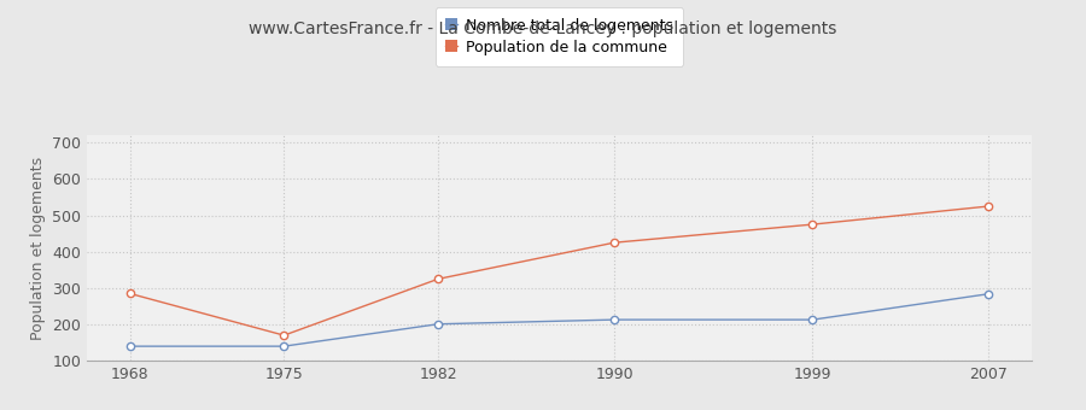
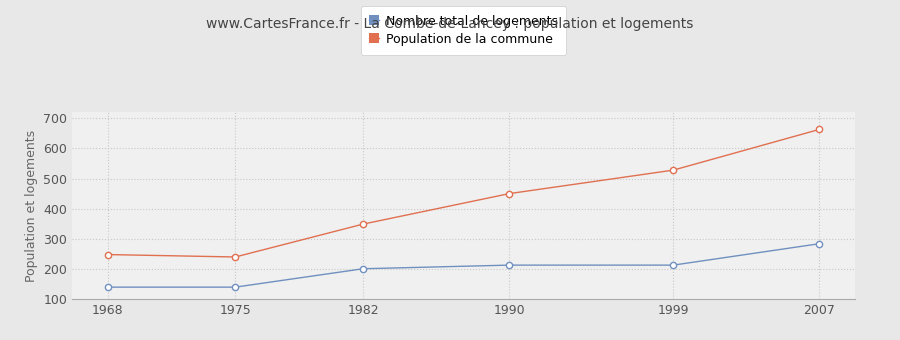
Population de la commune/1968: 285 -> 248
Population de la commune/1975: 170 -> 240
Population de la commune/1982: 325 -> 349
Population de la commune/1990: 425 -> 450
Population de la commune/1999: 475 -> 528
Population de la commune/2007: 525 -> 663
